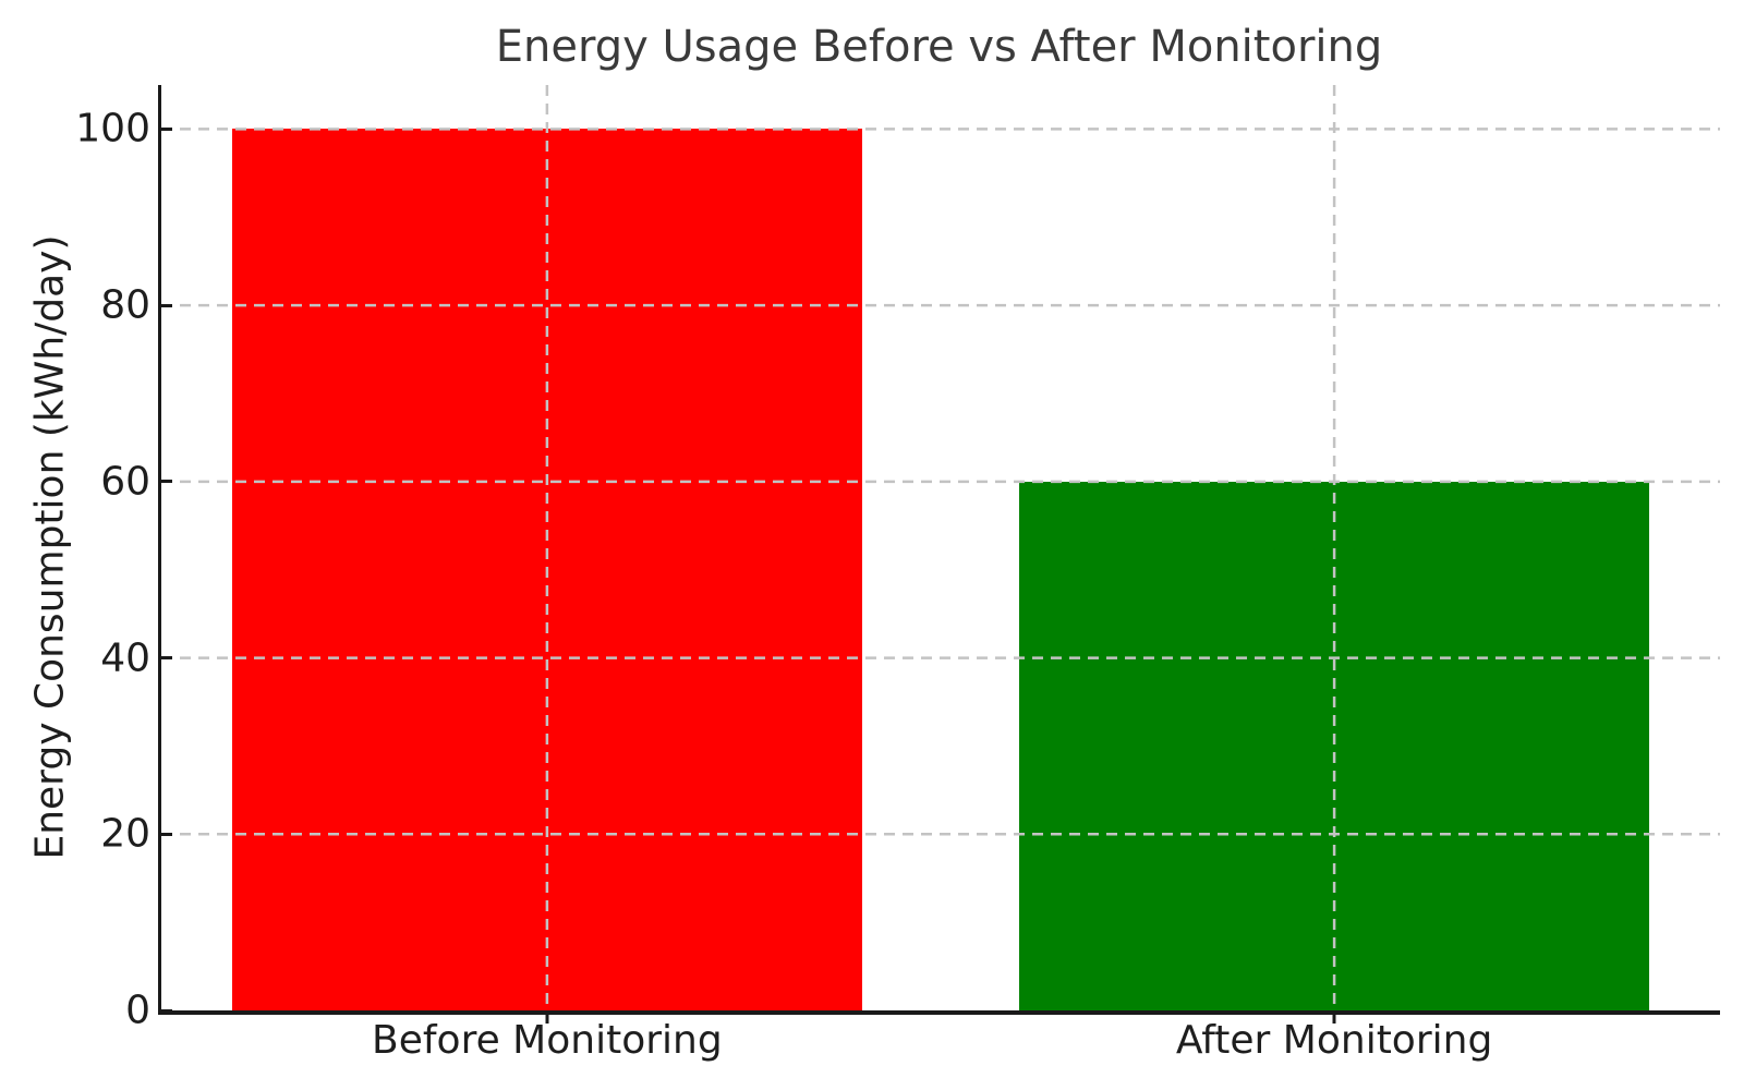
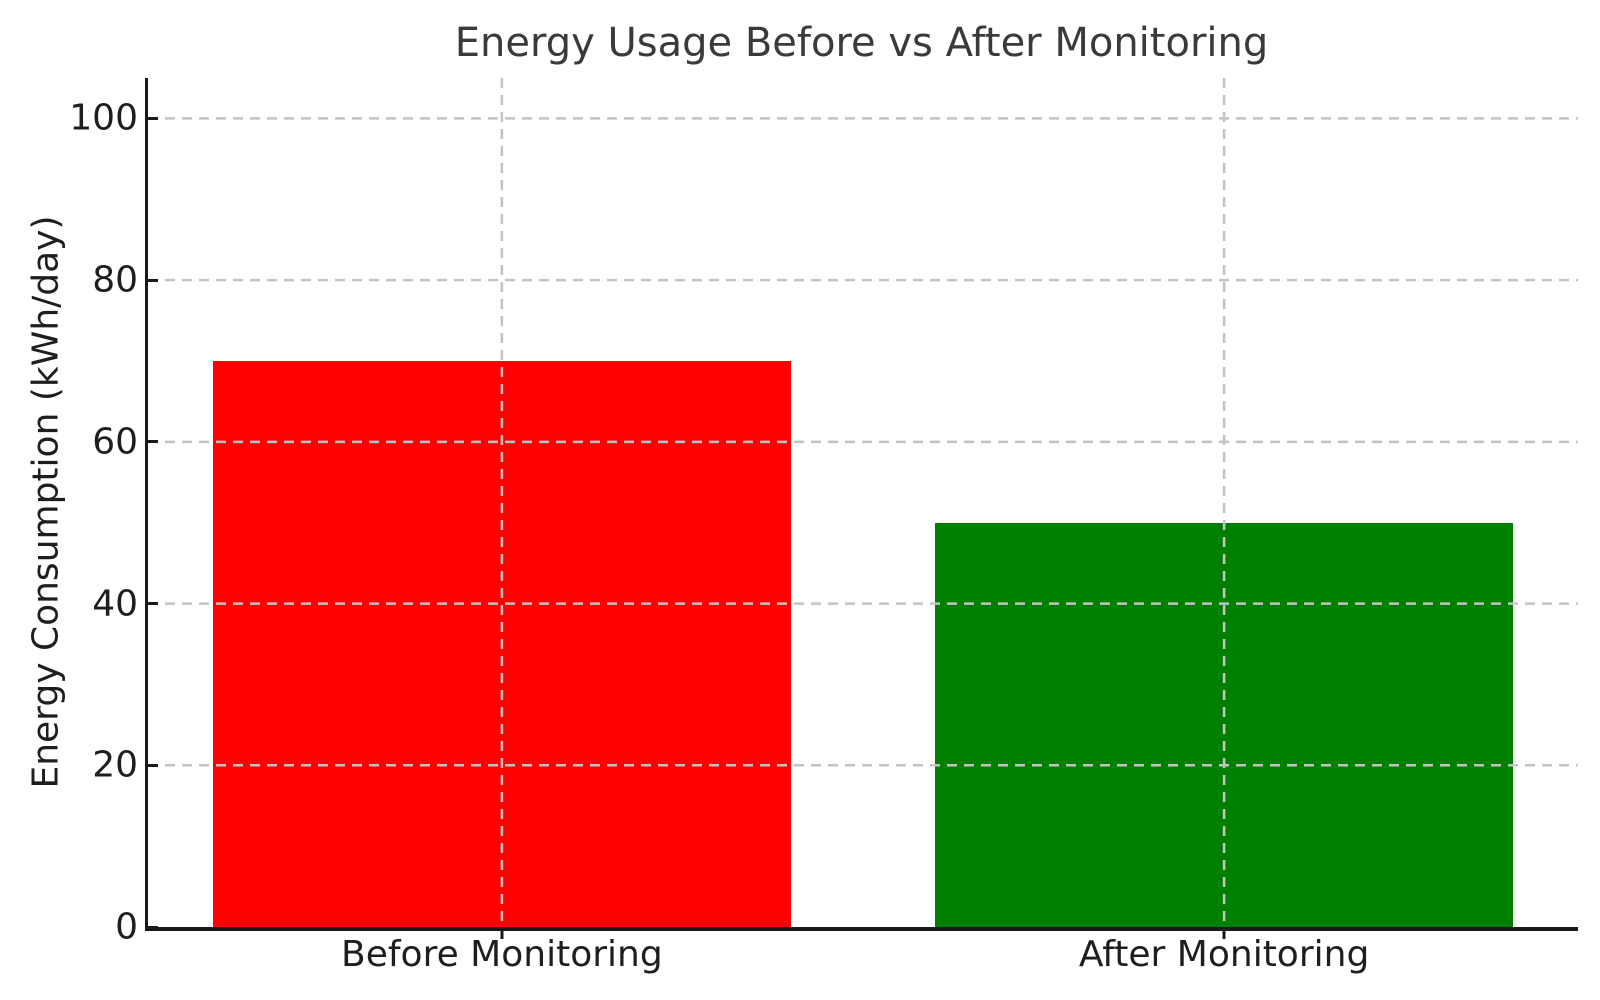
Before Monitoring: 100 -> 70
After Monitoring: 60 -> 50
